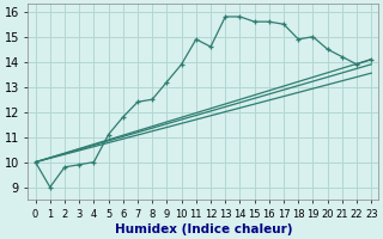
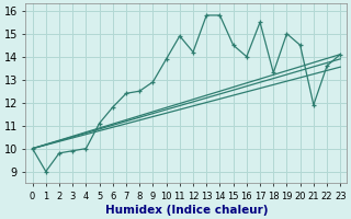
9: 13.2 -> 12.9
12: 14.6 -> 14.2
15: 15.6 -> 14.5
16: 15.6 -> 14.0
18: 14.9 -> 13.3
21: 14.2 -> 11.9
22: 13.9 -> 13.6
